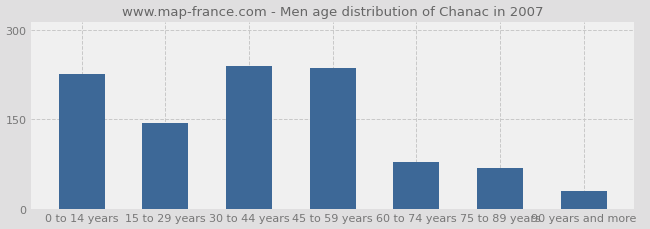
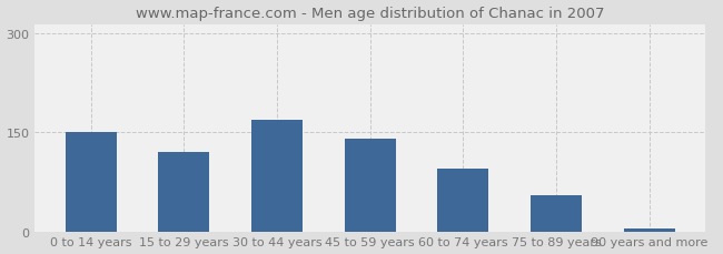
0 to 14 years: 226 -> 150
15 to 29 years: 144 -> 120
30 to 44 years: 240 -> 170
45 to 59 years: 236 -> 140
60 to 74 years: 78 -> 95
75 to 89 years: 68 -> 55
90 years and more: 30 -> 5
